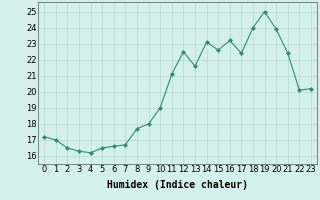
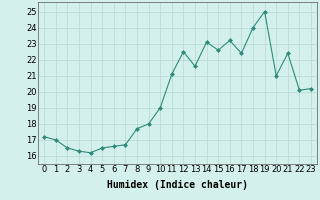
20: 23.9 -> 21.0
